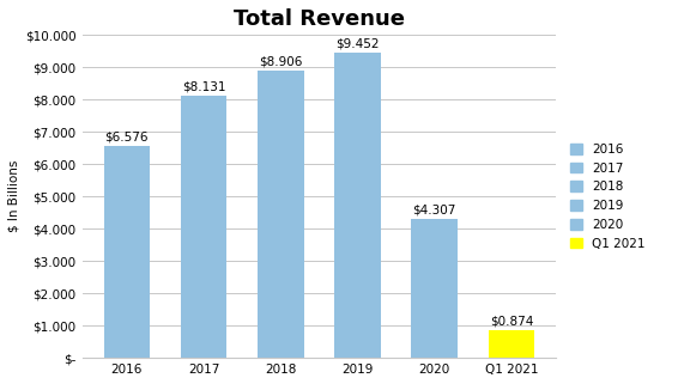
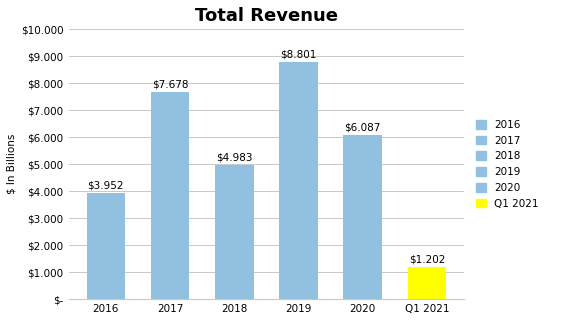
2016: $6.576 -> $3.952
2017: $8.131 -> $7.678
2018: $8.906 -> $4.983
2019: $9.452 -> $8.801
2020: $4.307 -> $6.087
Q1 2021: $0.874 -> $1.202
